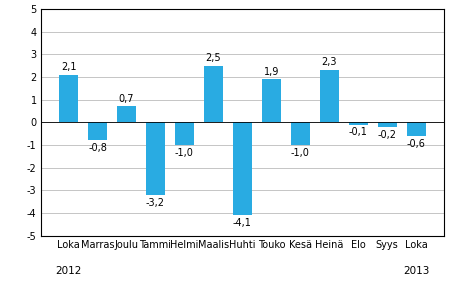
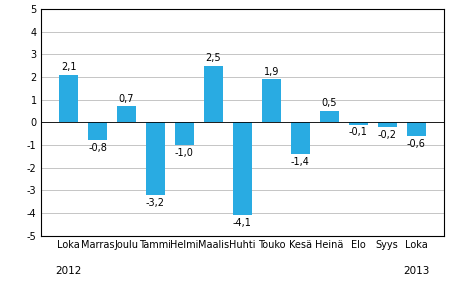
Kesä: -1,0 -> -1,4
Heinä: 2,3 -> 0,5
